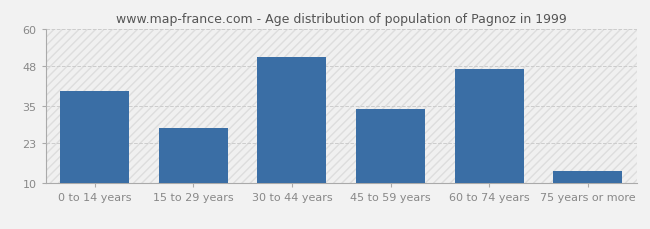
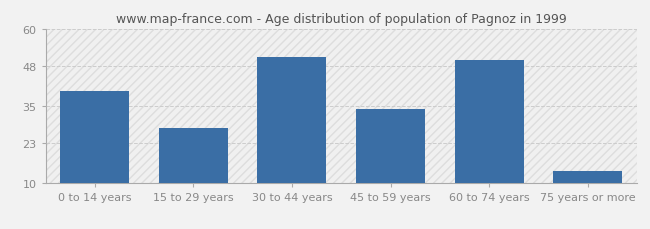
60 to 74 years: 47 -> 50
